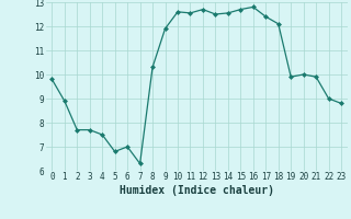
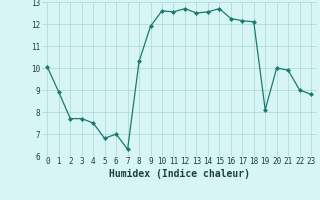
0: 9.80 -> 10.05
16: 12.80 -> 12.25
17: 12.40 -> 12.15
19: 9.90 -> 8.10
